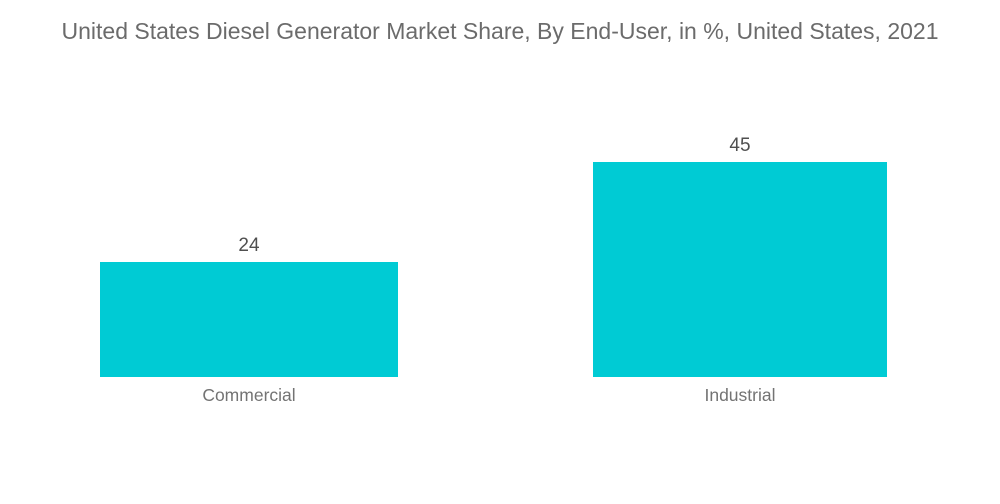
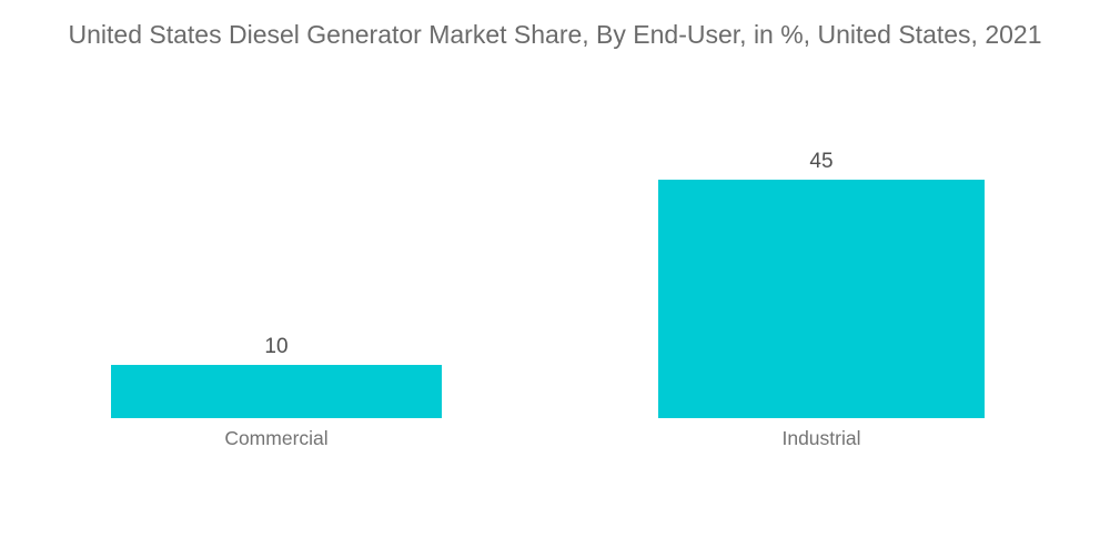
Commercial: 24 -> 10
